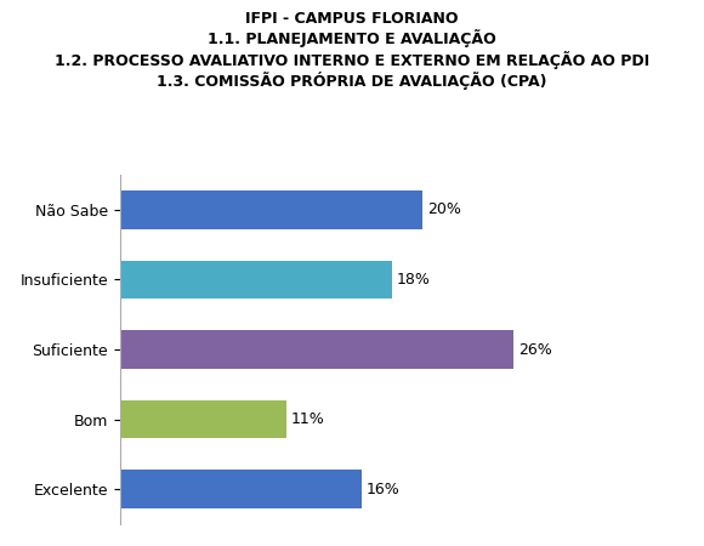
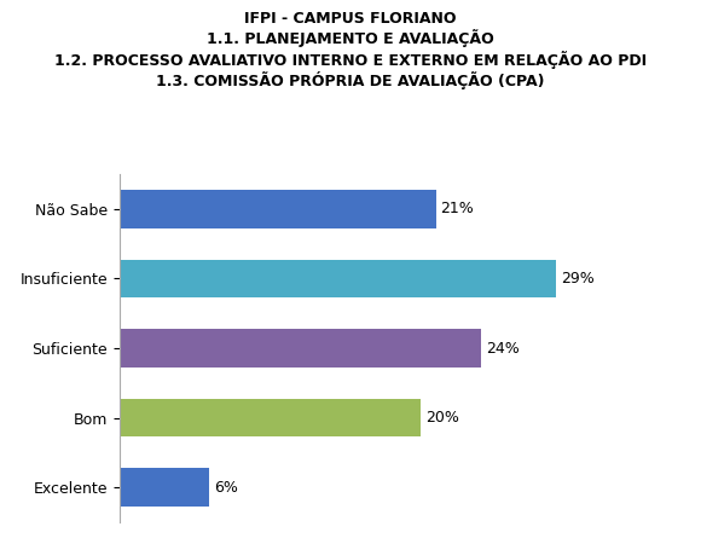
Não Sabe: 20% -> 21%
Insuficiente: 18% -> 29%
Suficiente: 26% -> 24%
Bom: 11% -> 20%
Excelente: 16% -> 6%
